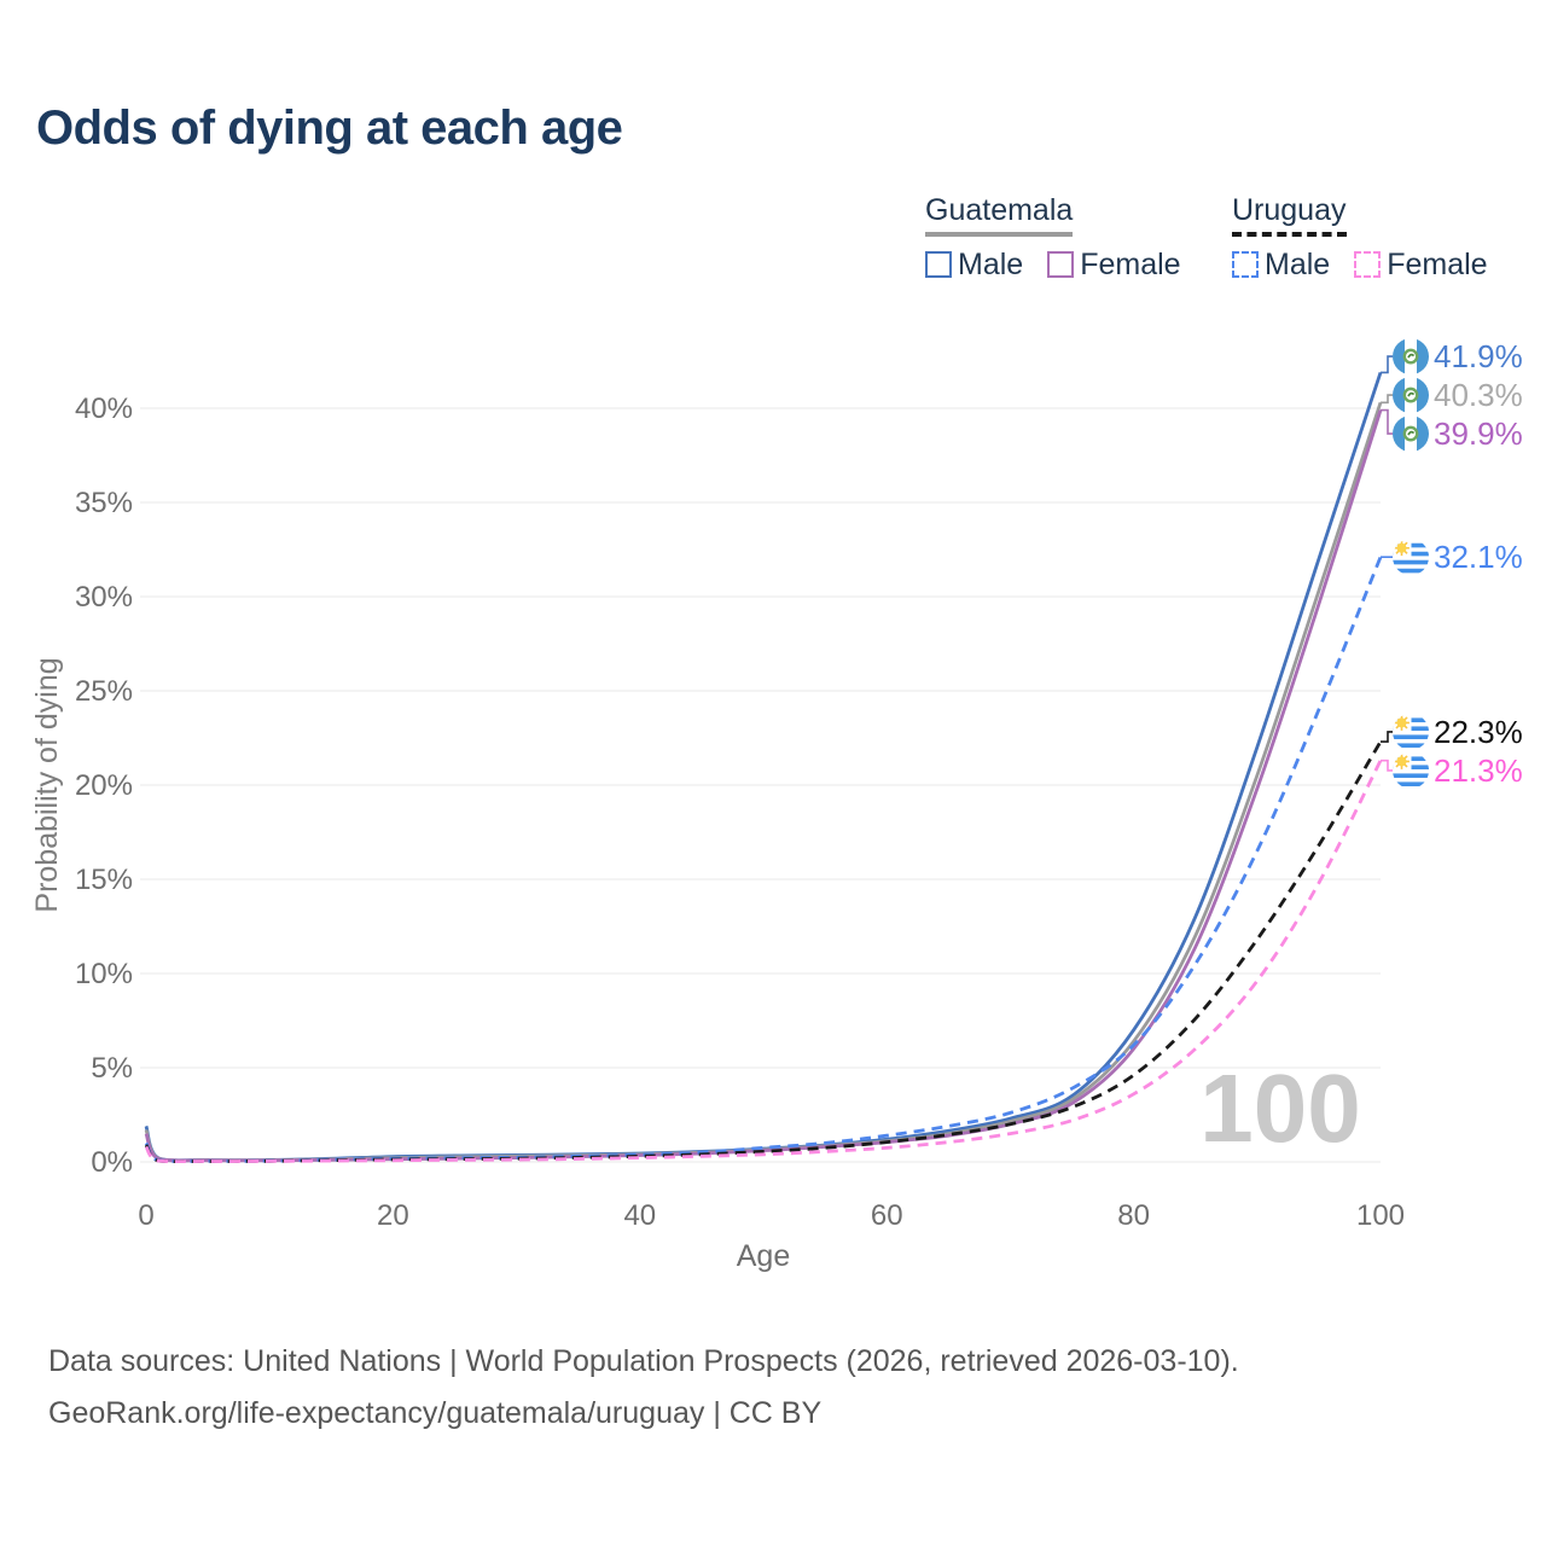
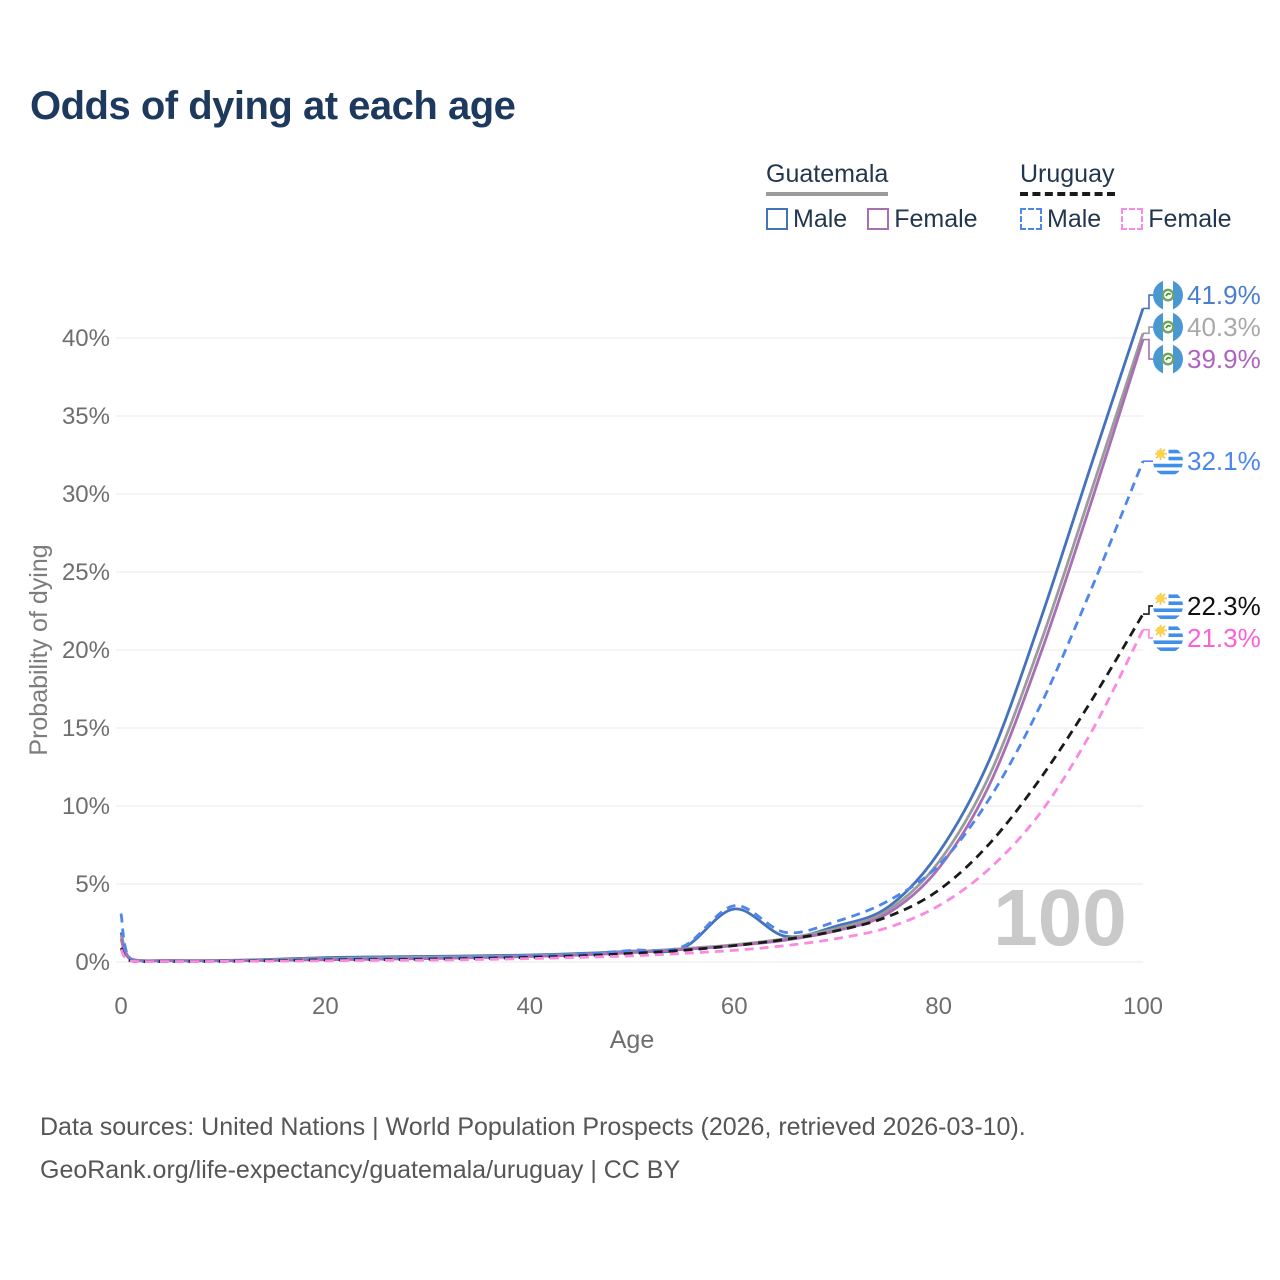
Uruguay Male/0: 1.0% -> 3.1%
Guatemala Male/60: 1.2% -> 3.4%
Uruguay Male/60: 1.4% -> 3.6%
